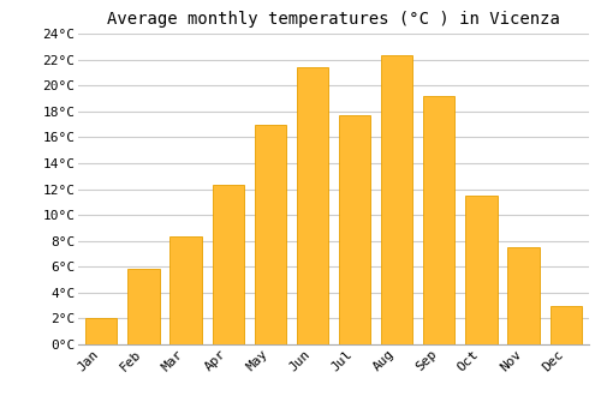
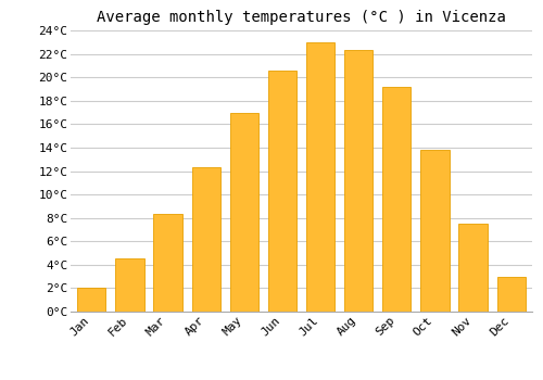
Feb: 5.8°C -> 4.5°C
Jun: 21.4°C -> 20.6°C
Jul: 17.7°C -> 23.0°C
Oct: 11.5°C -> 13.8°C
